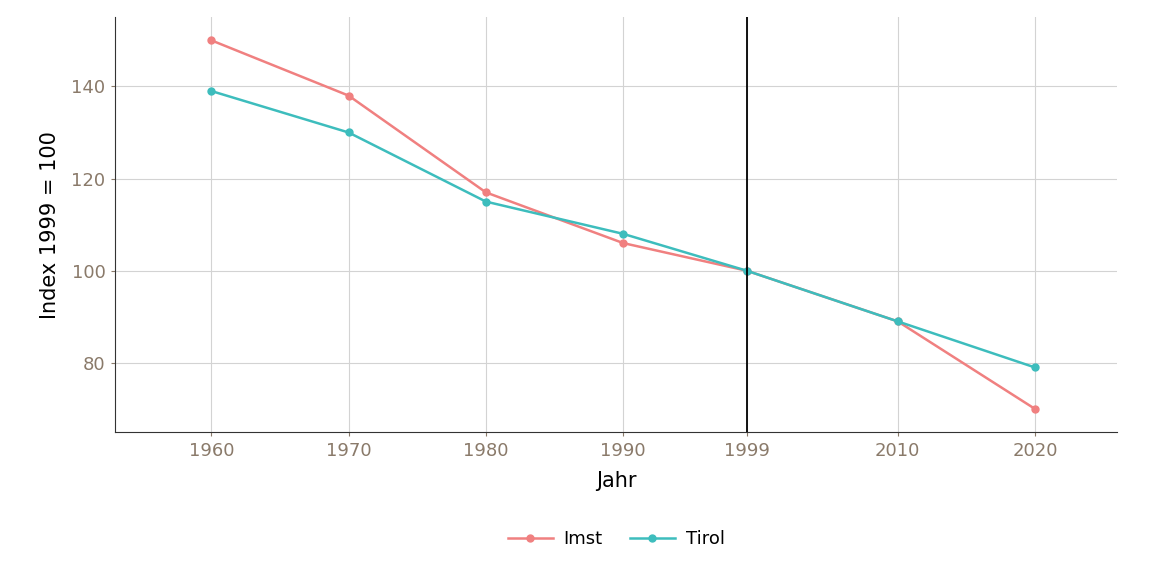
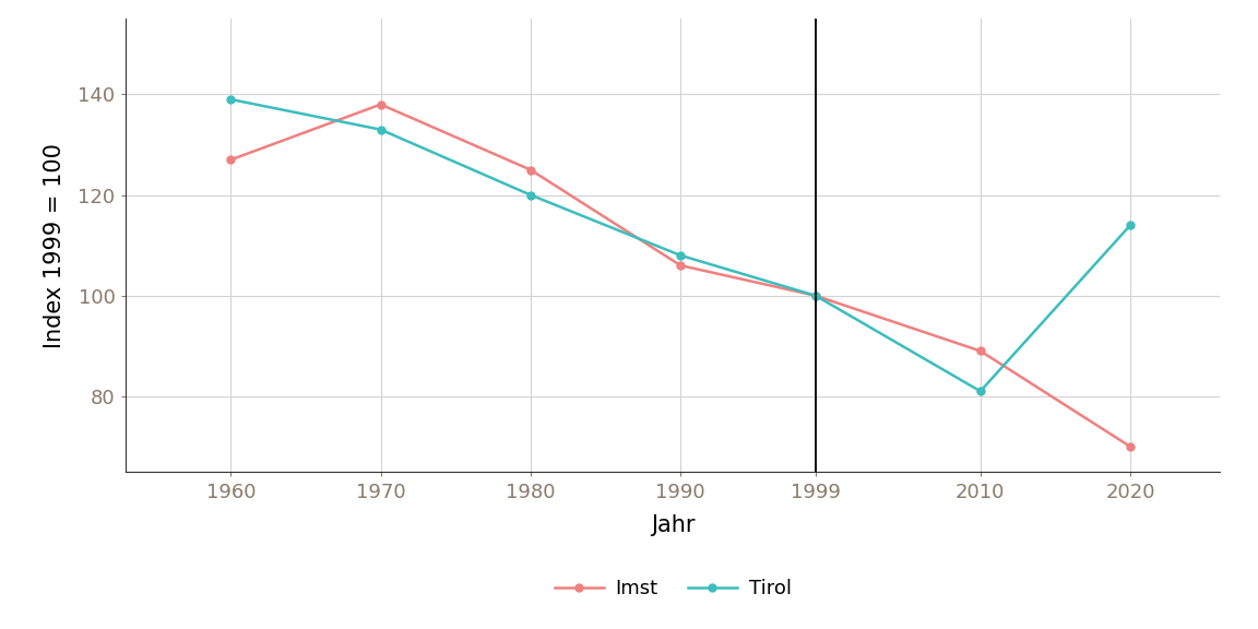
Imst/1960: 150 -> 127
Tirol/1970: 130 -> 133
Imst/1980: 117 -> 125
Tirol/1980: 115 -> 120
Tirol/2010: 89 -> 81
Tirol/2020: 79 -> 114
